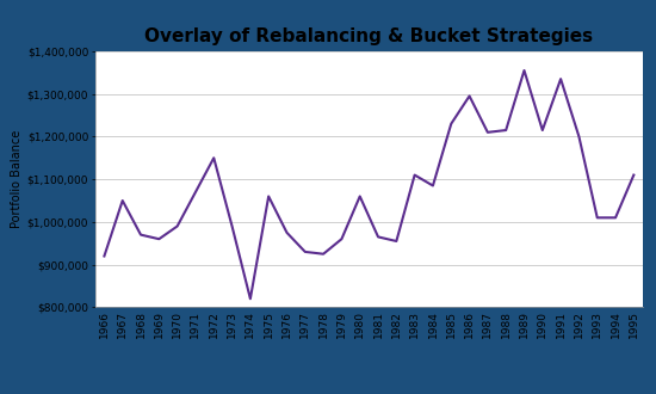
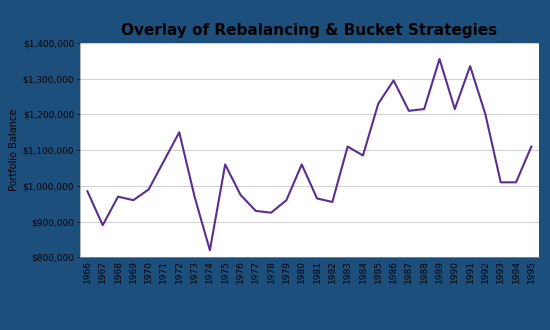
1966: $920,000 -> $985,000
1967: $1,050,000 -> $890,000
1973: $990,000 -> $970,000
